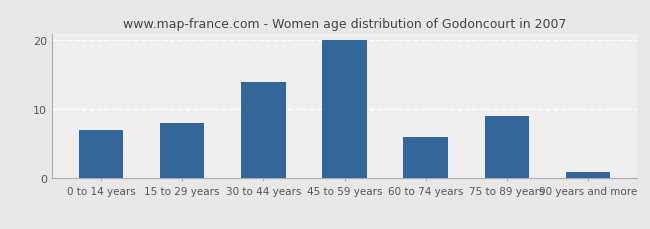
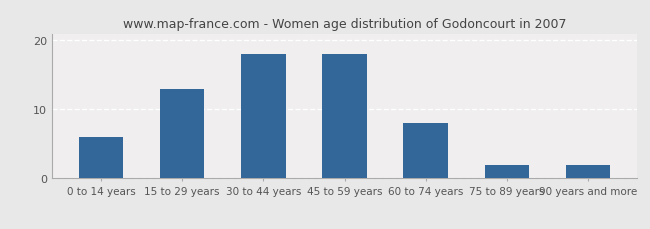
0 to 14 years: 7 -> 6
15 to 29 years: 8 -> 13
30 to 44 years: 14 -> 18
45 to 59 years: 20 -> 18
60 to 74 years: 6 -> 8
75 to 89 years: 9 -> 2
90 years and more: 1 -> 2
